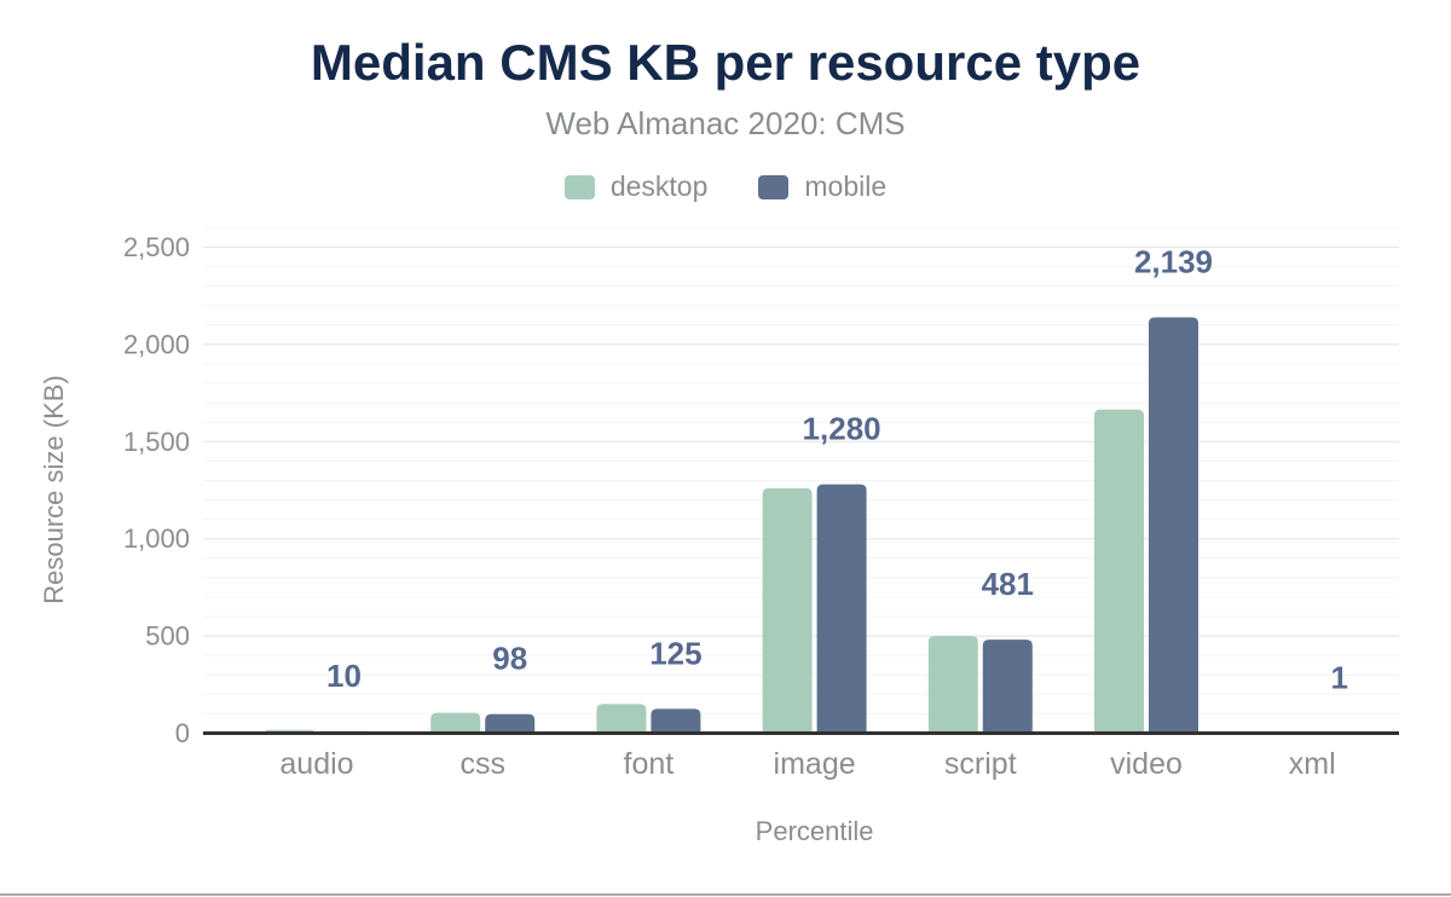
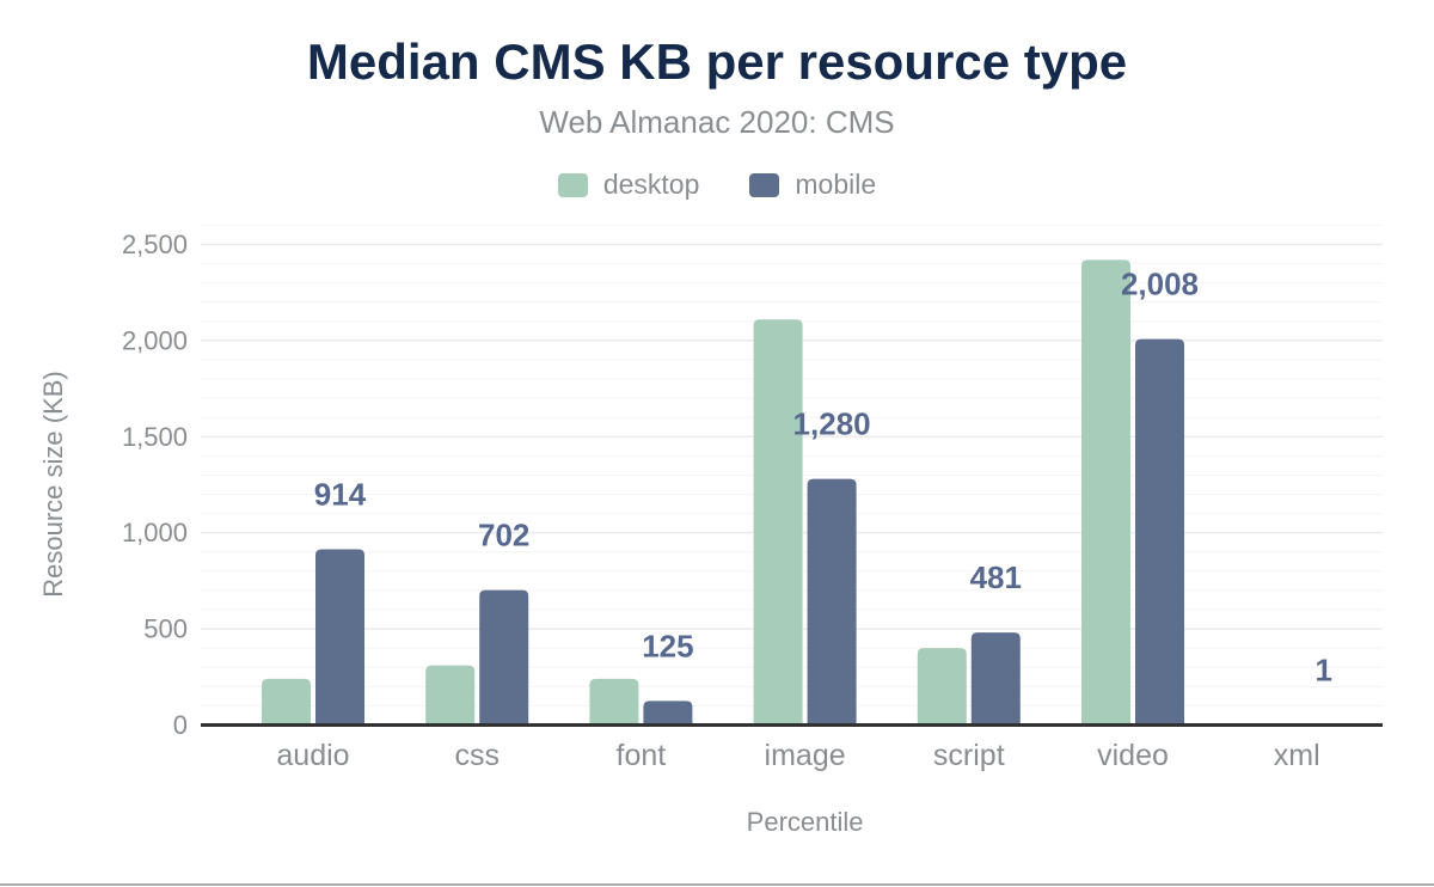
desktop/audio: 20 -> 240
mobile/audio: 10 -> 914
desktop/css: 100 -> 310
mobile/css: 98 -> 702
desktop/font: 150 -> 240
desktop/image: 1260 -> 2110
desktop/script: 500 -> 400
desktop/video: 1660 -> 2420
mobile/video: 2,139 -> 2,008
